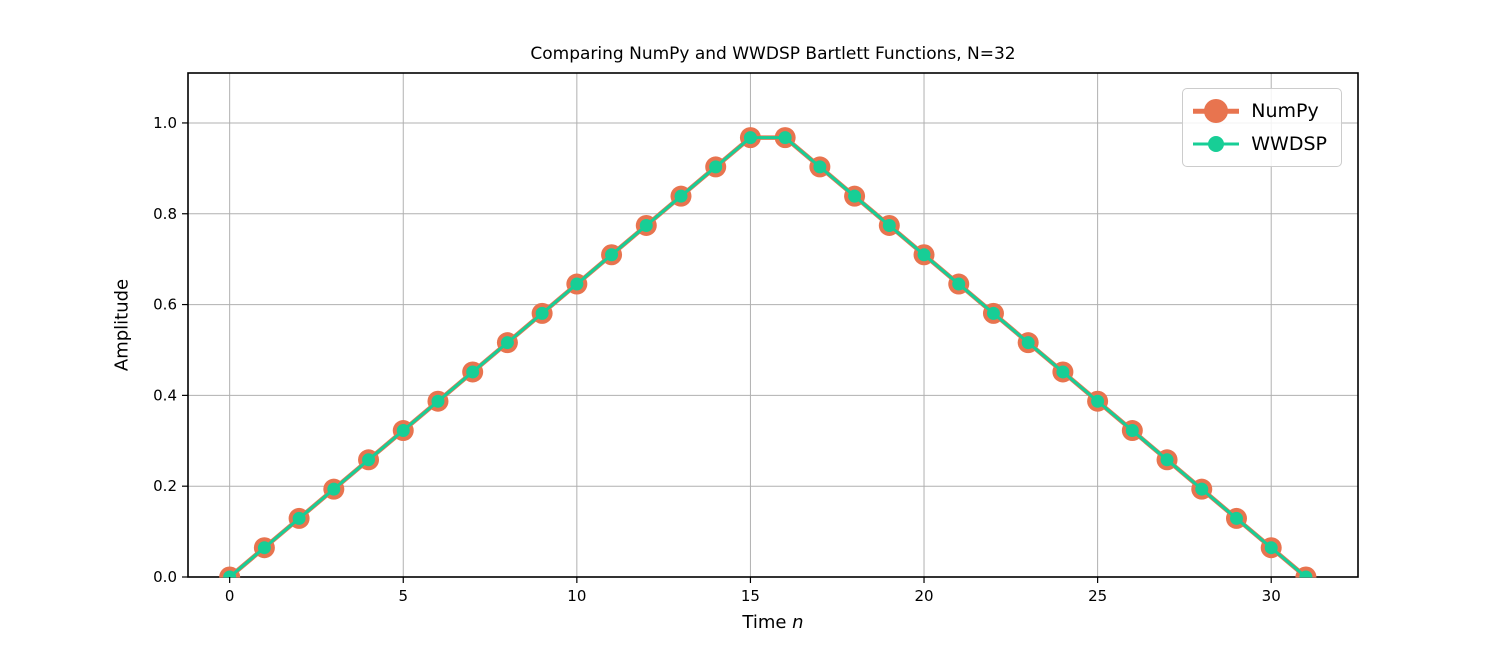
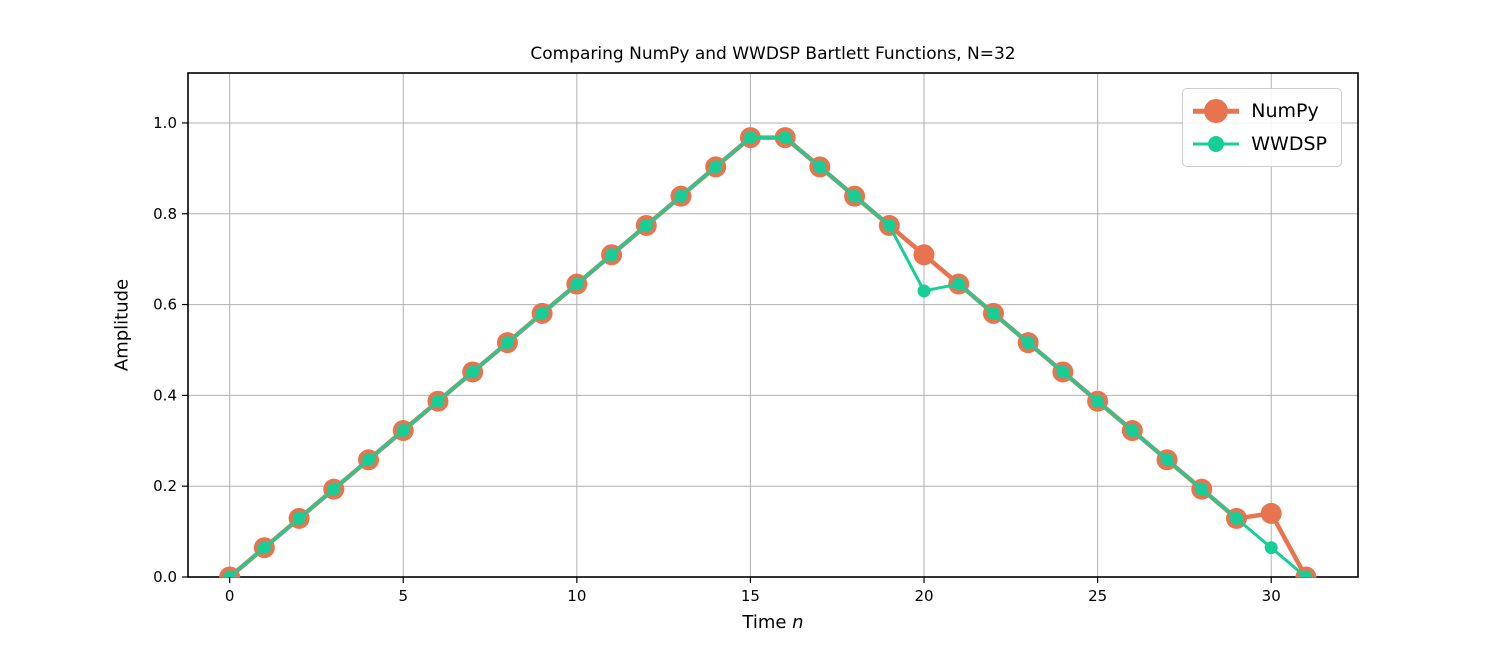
WWDSP/20: 0.71 -> 0.63
NumPy/30: 0.06 -> 0.14
